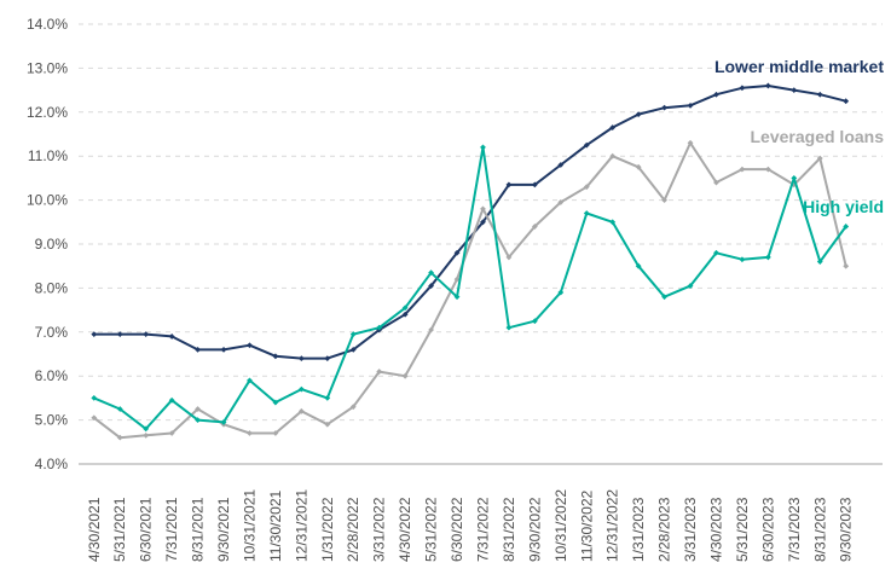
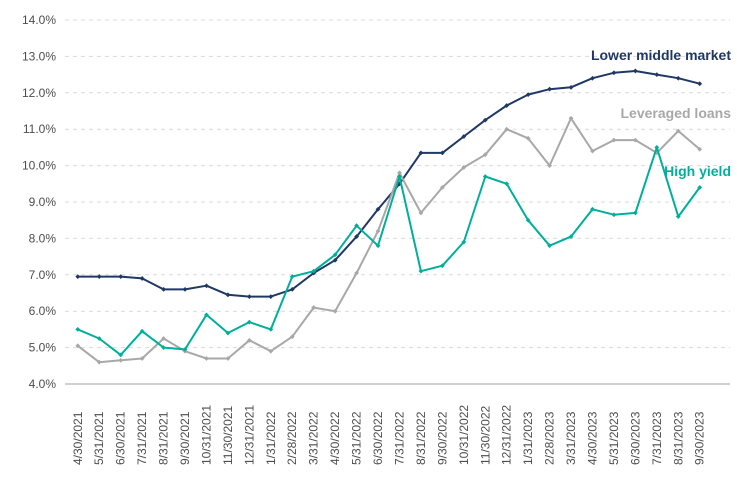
High yield/7/31/2022: 11.2% -> 9.7%
Leveraged loans/9/30/2023: 8.5% -> 10.4%
